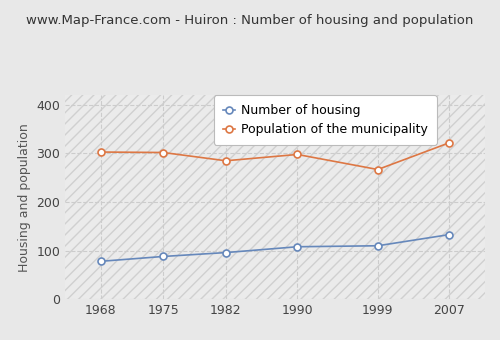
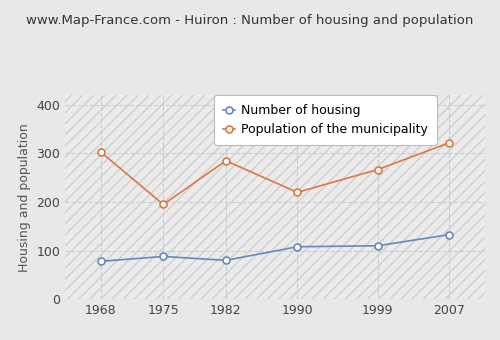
Population of the municipality/1975: 302 -> 195
Number of housing/1982: 96 -> 80
Population of the municipality/1990: 298 -> 220
